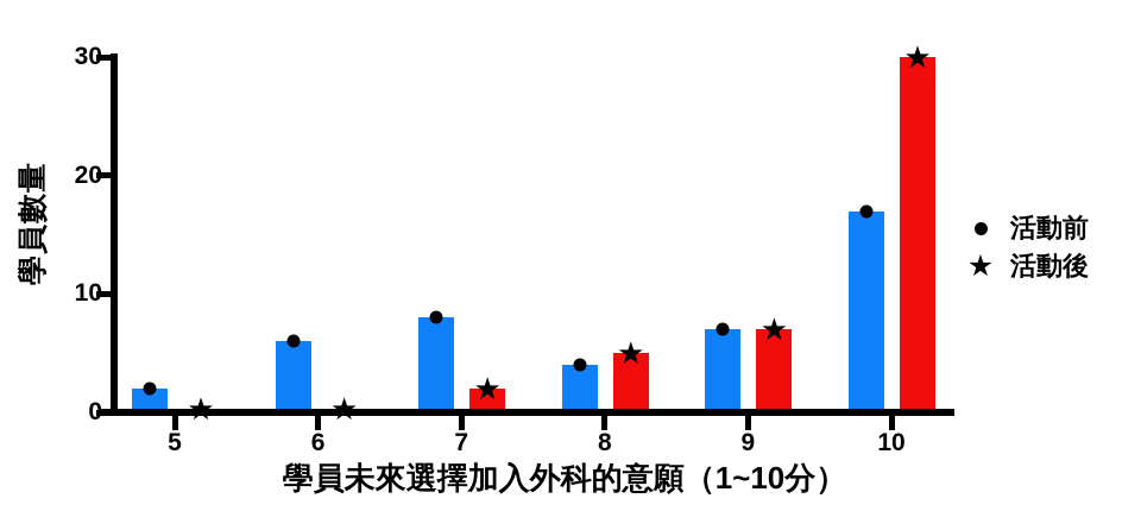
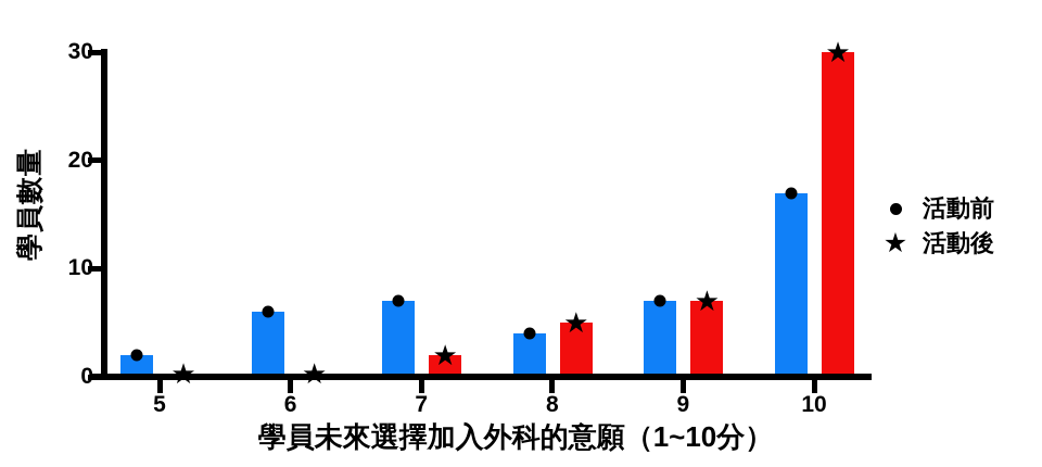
活動前/7: 8 -> 7
